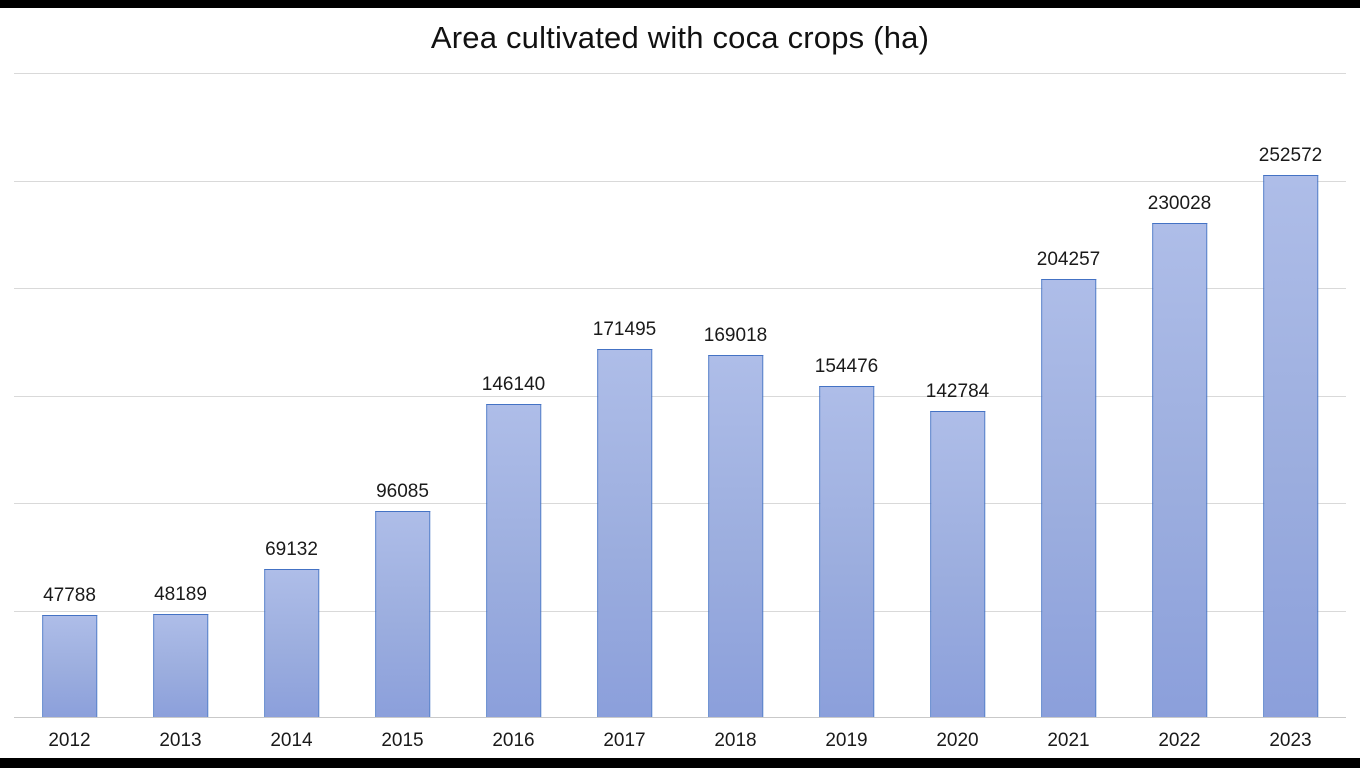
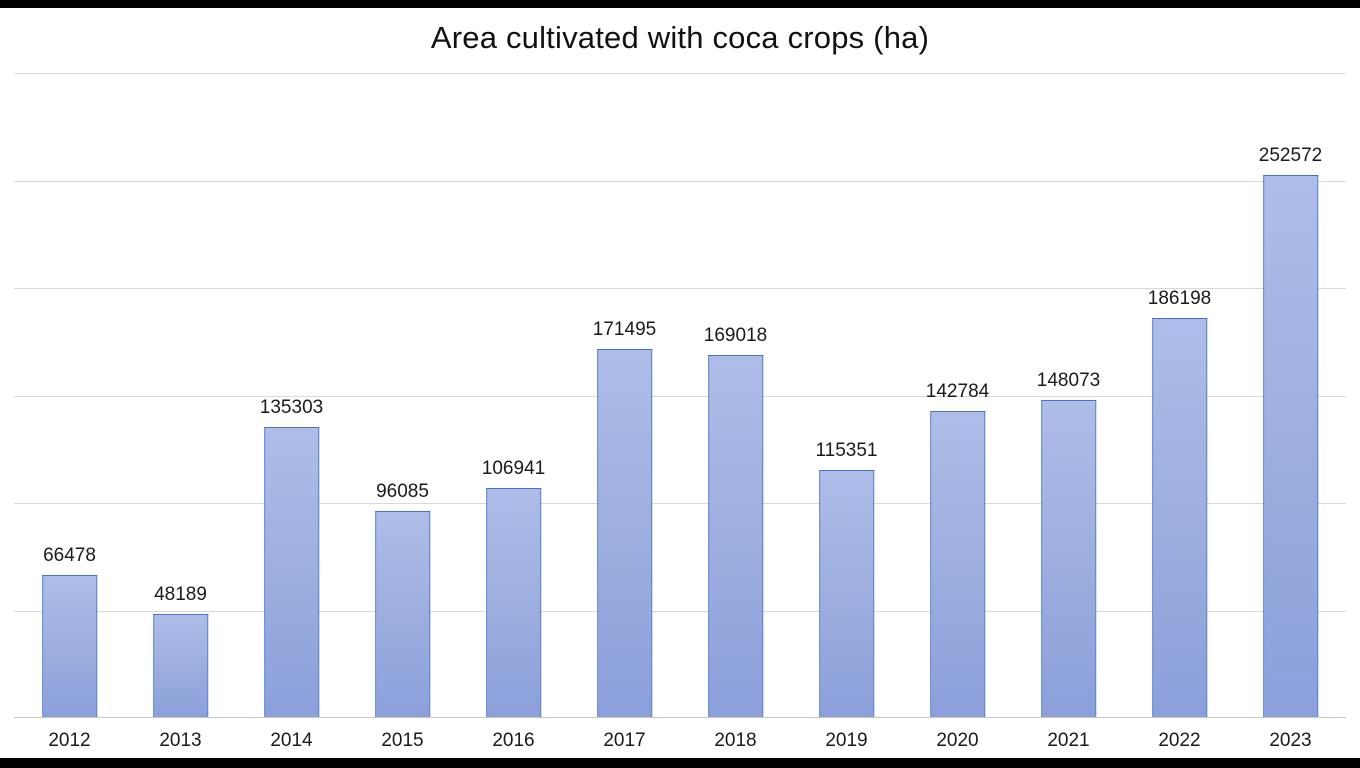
2012: 47788 -> 66478
2014: 69132 -> 135303
2016: 146140 -> 106941
2019: 154476 -> 115351
2021: 204257 -> 148073
2022: 230028 -> 186198
